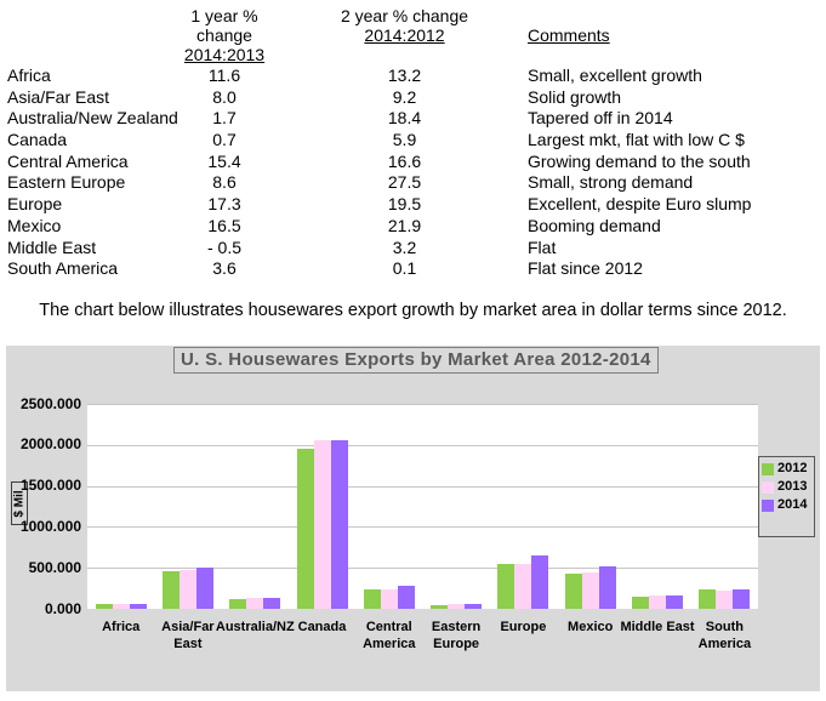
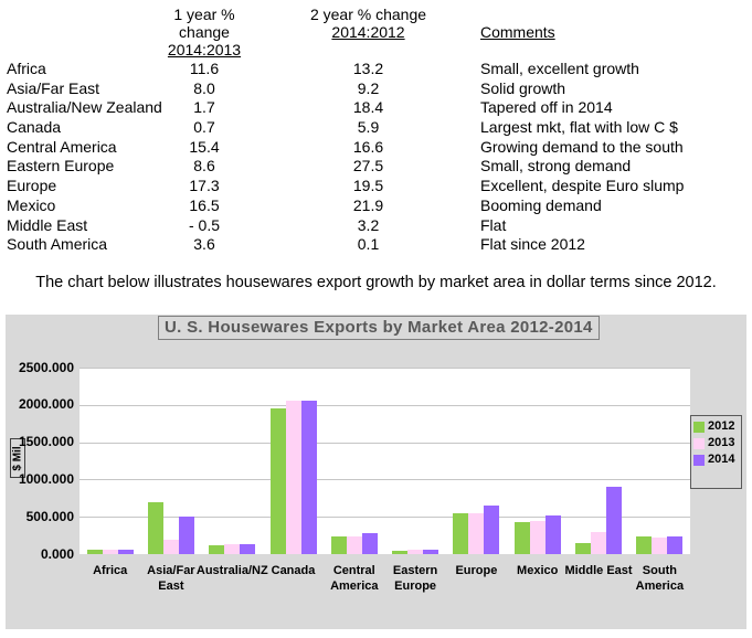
2012/Asia/Far East: 500 -> 700
2013/Asia/Far East: 500 -> 200
2013/Middle East: 200 -> 300
2014/Middle East: 200 -> 900
